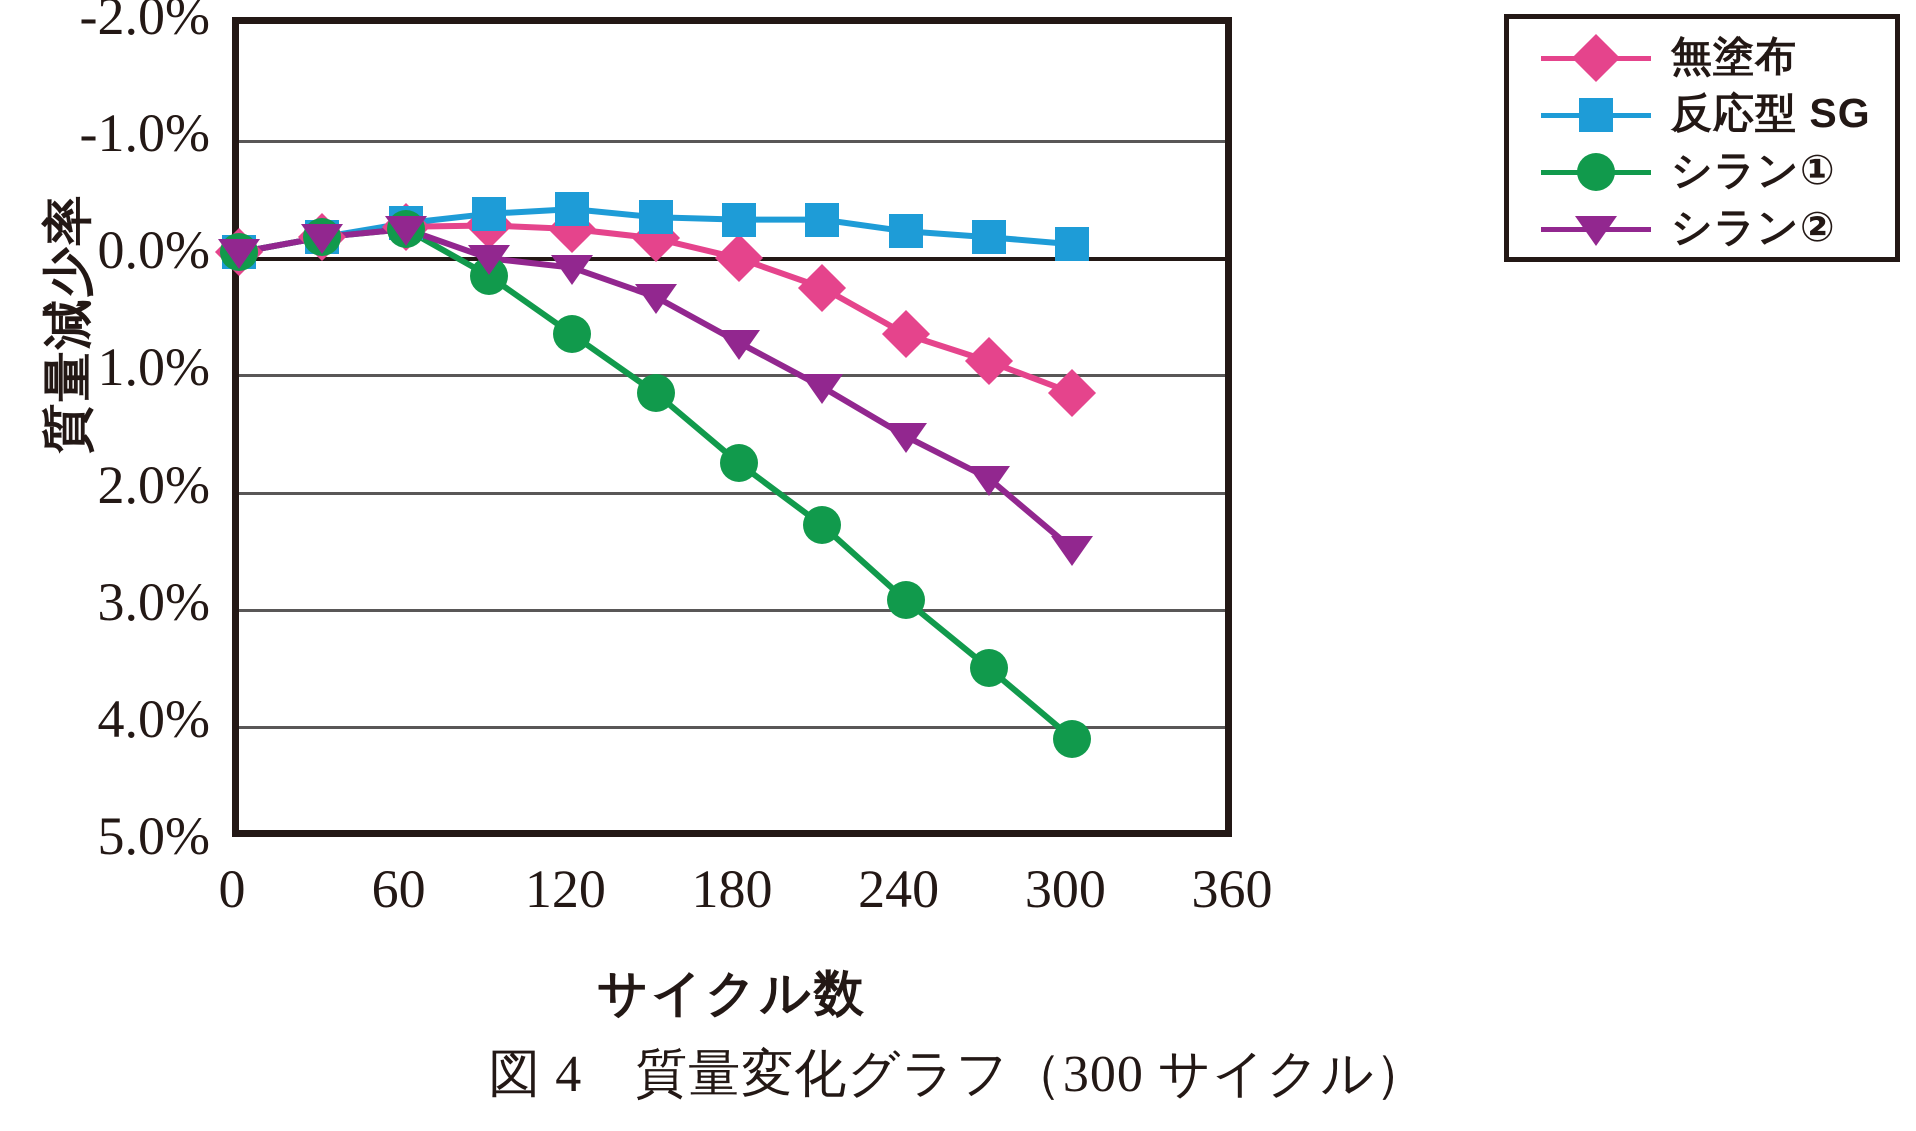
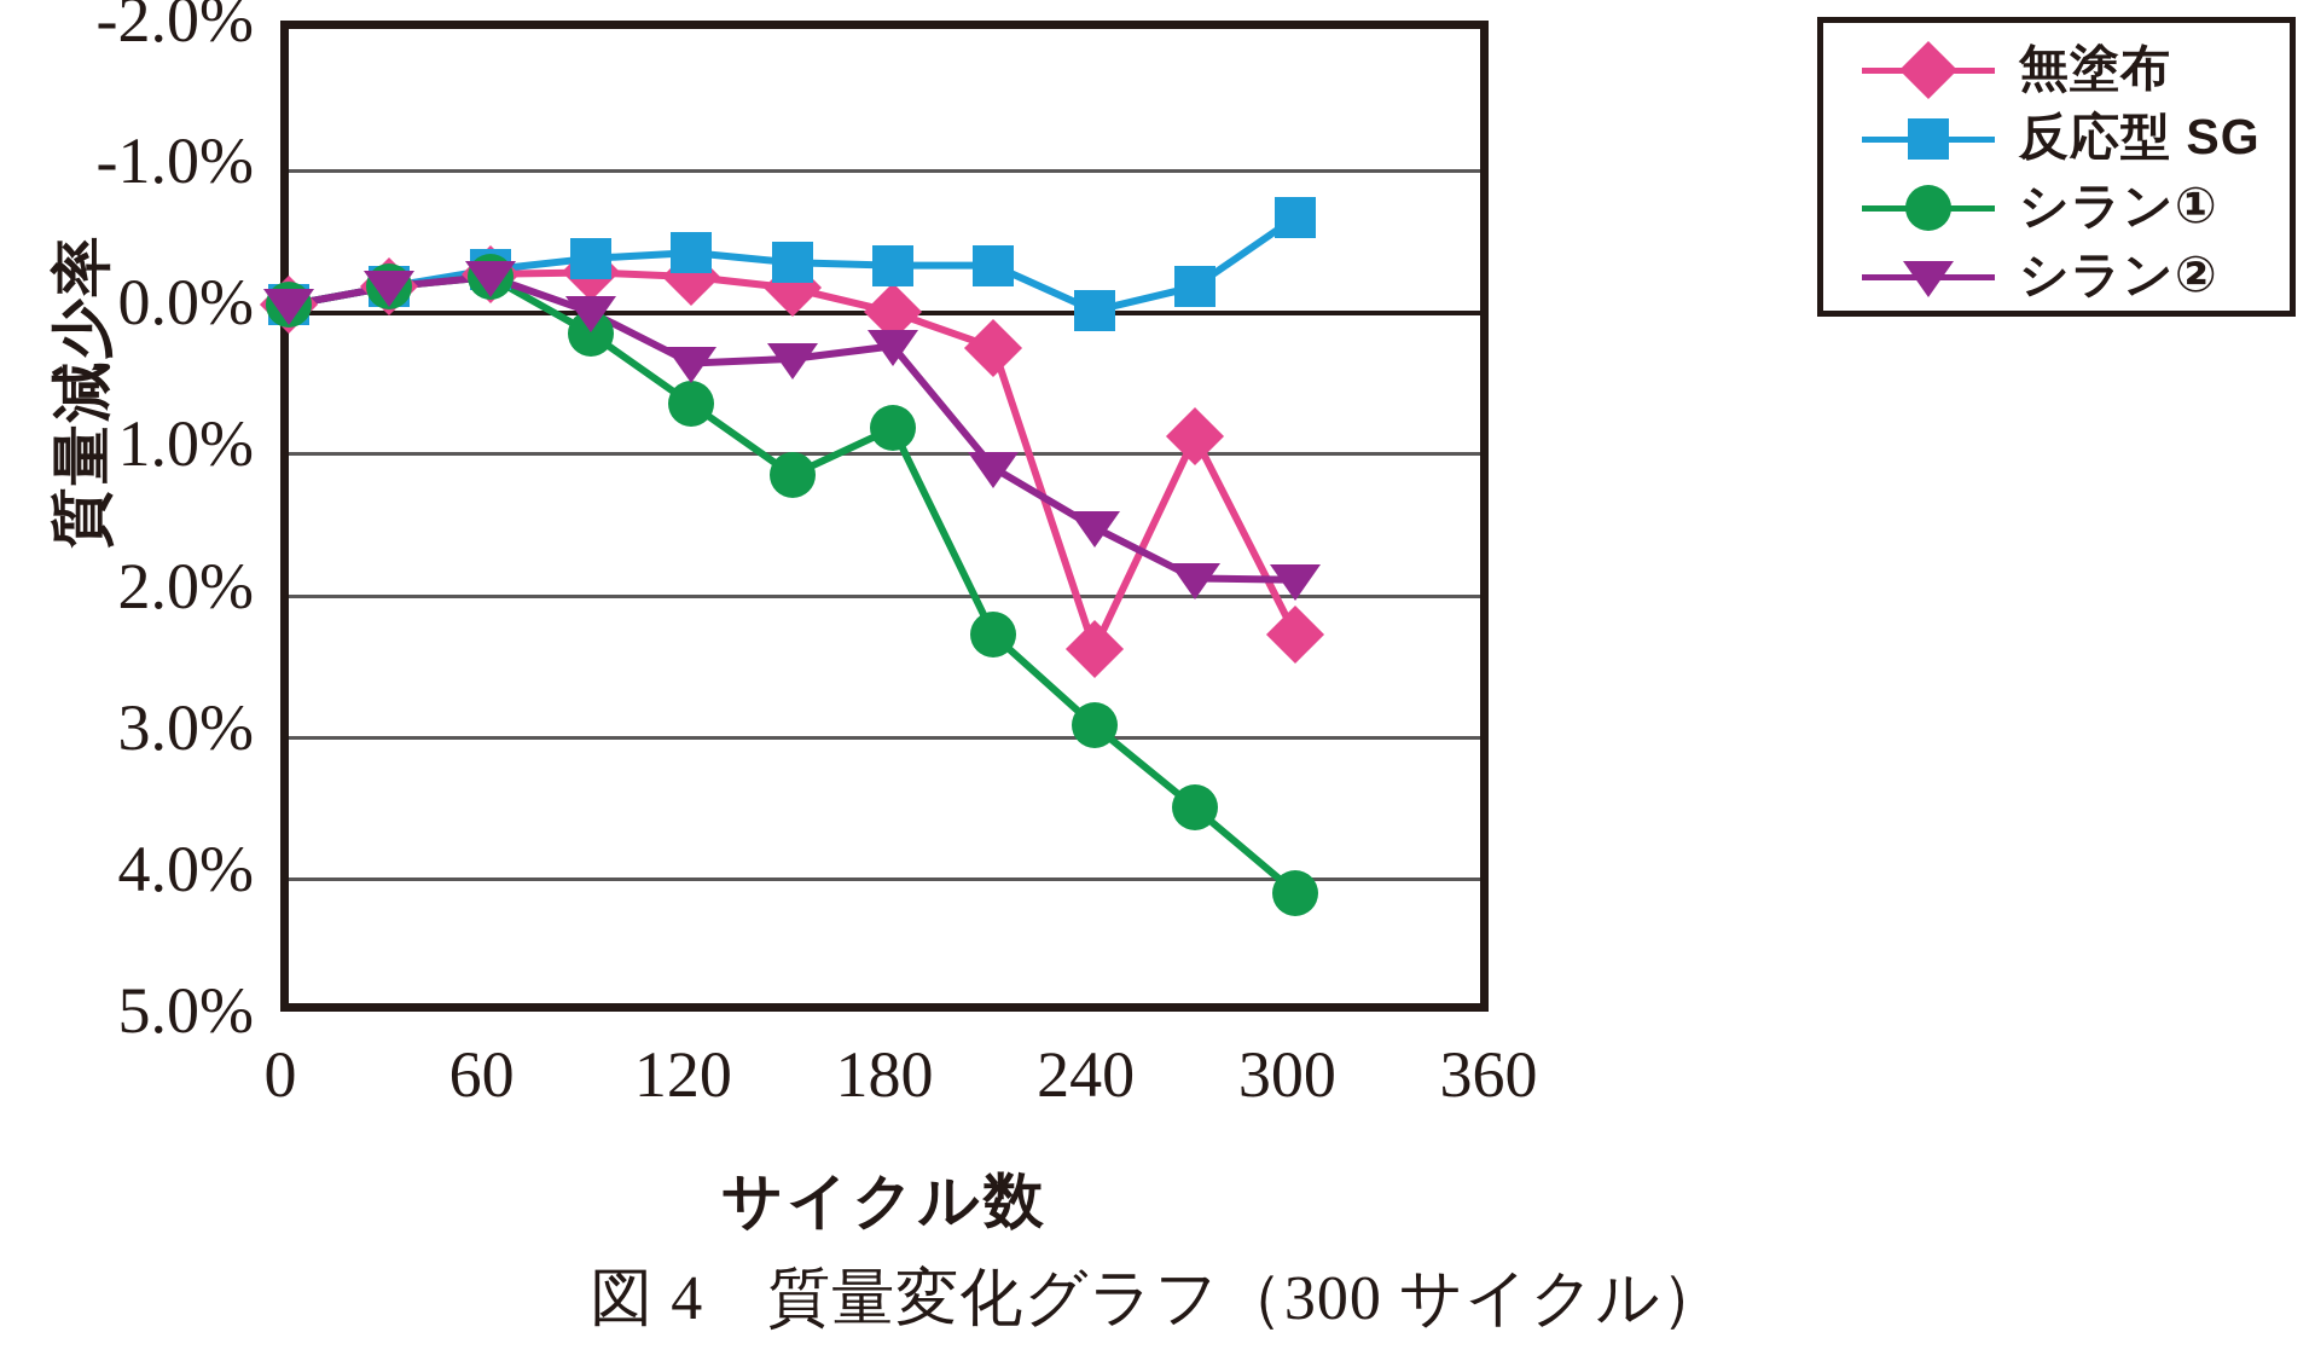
シラン②/120: 0.08% -> 0.36%
シラン①/180: 1.75% -> 0.82%
シラン②/180: 0.72% -> 0.24%
無塗布/240: 0.65% -> 2.38%
反応型 SG/240: -0.23% -> -0.01%
無塗布/300: 1.15% -> 2.28%
反応型 SG/300: -0.12% -> -0.67%
シラン②/300: 2.48% -> 1.89%
